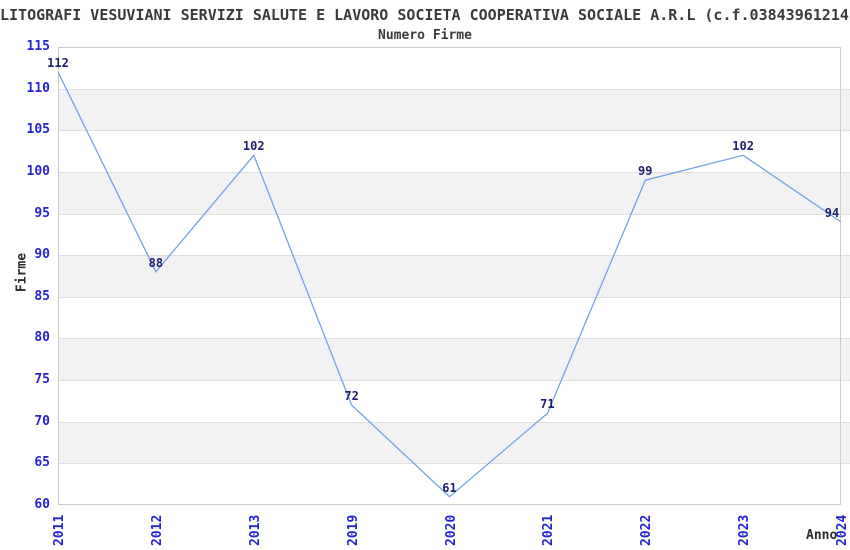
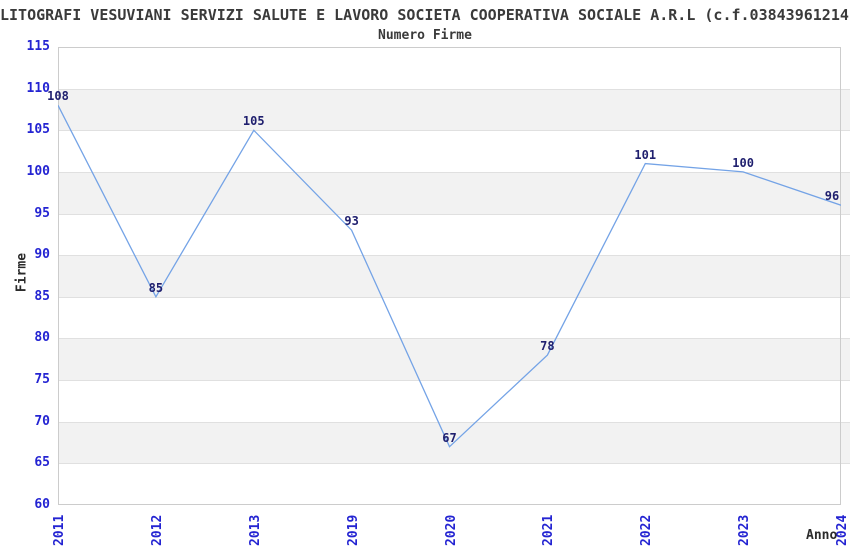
2011: 112 -> 108
2012: 88 -> 85
2013: 102 -> 105
2019: 72 -> 93
2020: 61 -> 67
2021: 71 -> 78
2022: 99 -> 101
2023: 102 -> 100
2024: 94 -> 96
